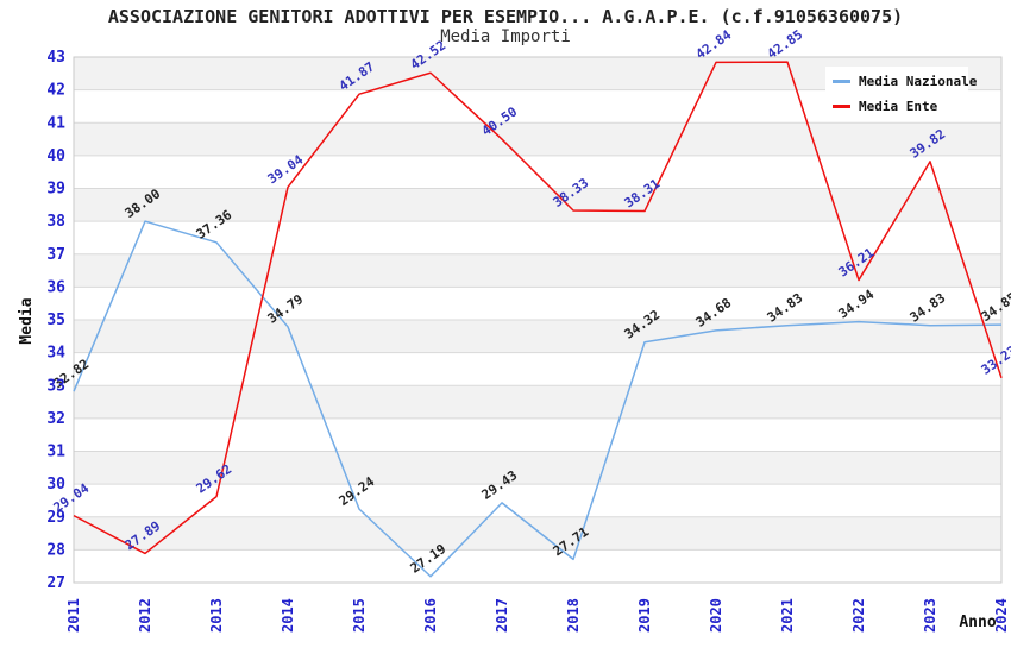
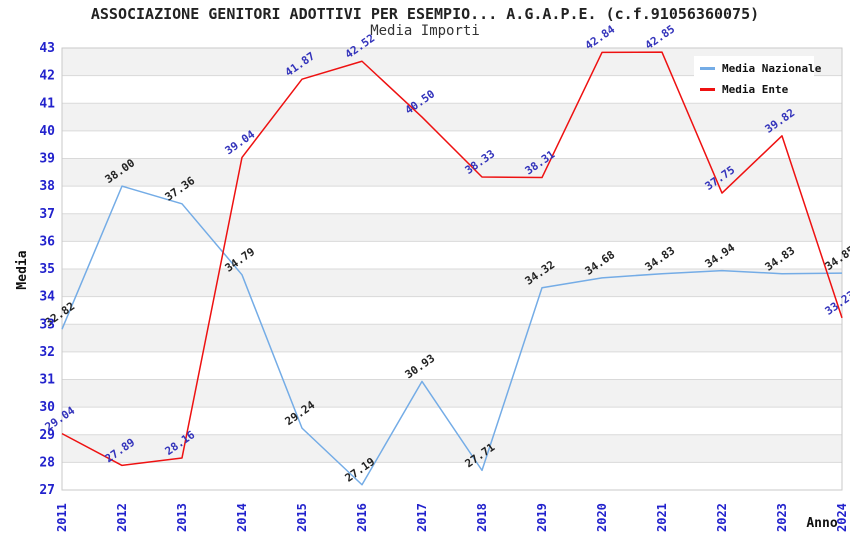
Media Ente/2013: 29.62 -> 28.16
Media Nazionale/2017: 29.43 -> 30.93
Media Ente/2022: 36.21 -> 37.75
